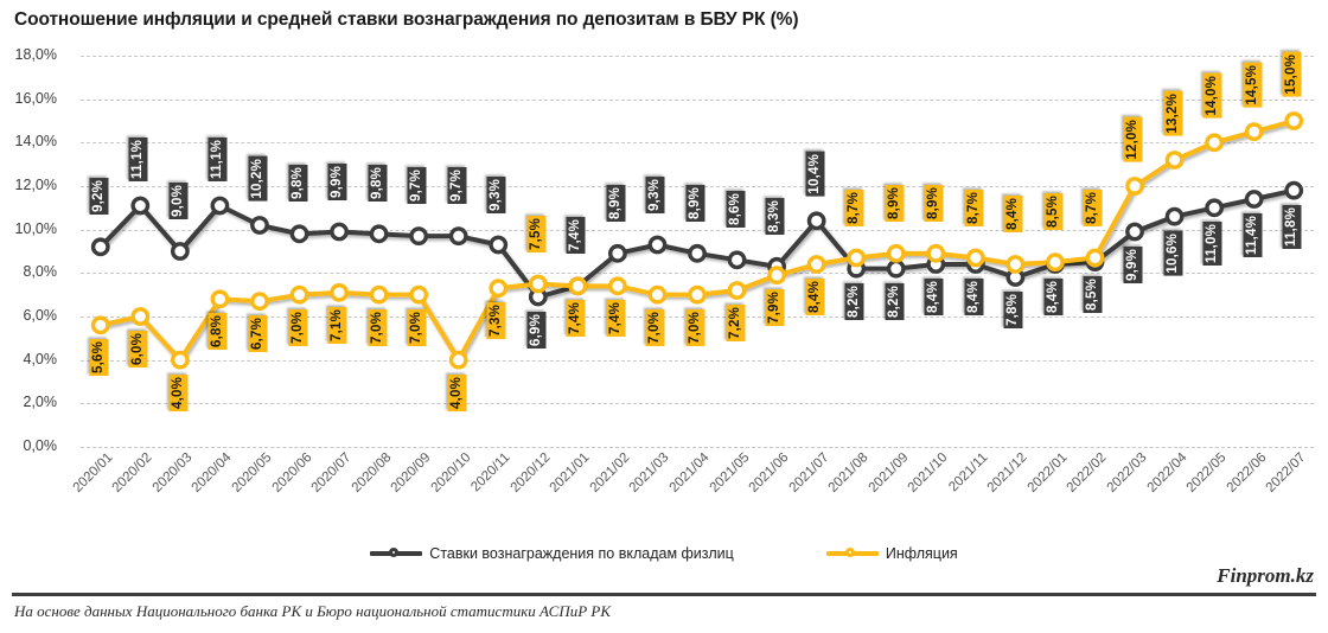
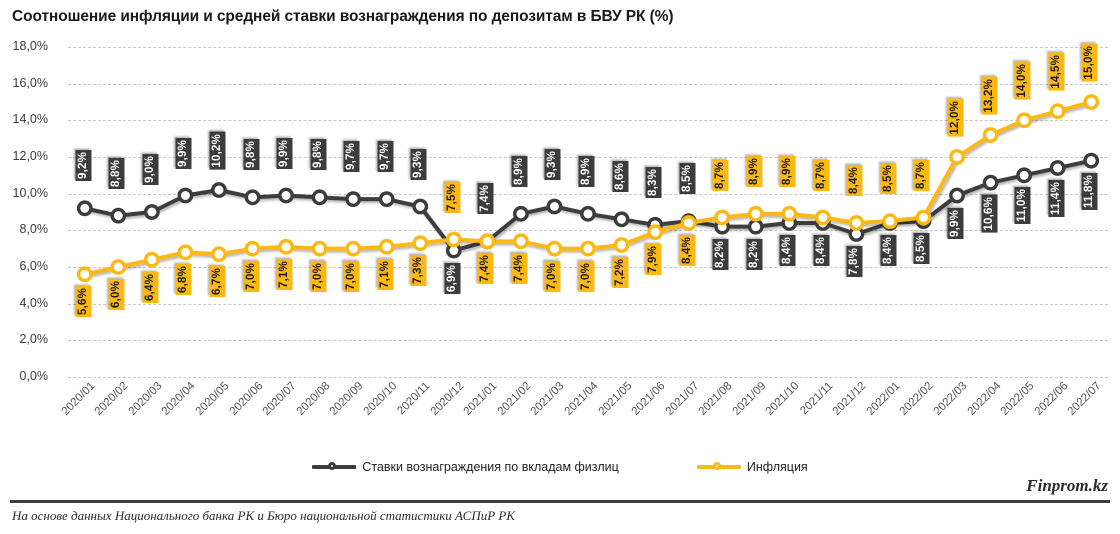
Ставки вознаграждения по вкладам физлиц/2020/02: 11,1% -> 8,8%
Инфляция/2020/03: 4,0% -> 6,4%
Ставки вознаграждения по вкладам физлиц/2020/04: 11,1% -> 9,9%
Инфляция/2020/10: 4,0% -> 7,1%
Ставки вознаграждения по вкладам физлиц/2021/07: 10,4% -> 8,5%
